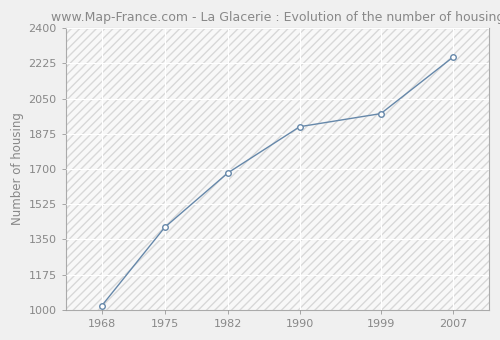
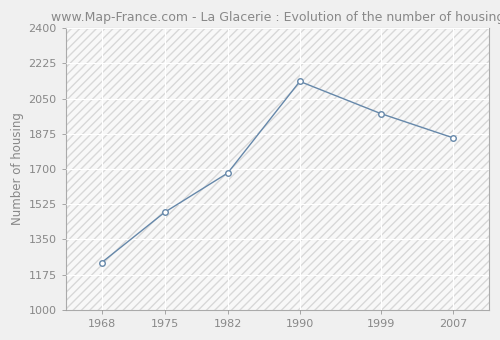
1968: 1020 -> 1235
1975: 1410 -> 1485
1990: 1910 -> 2135
2007: 2255 -> 1855
